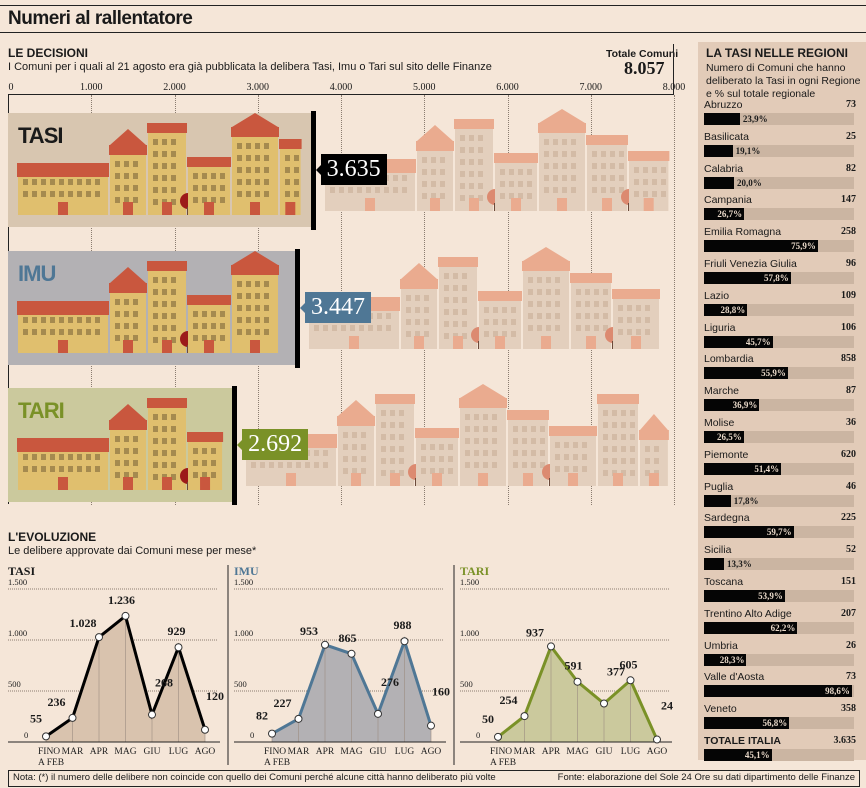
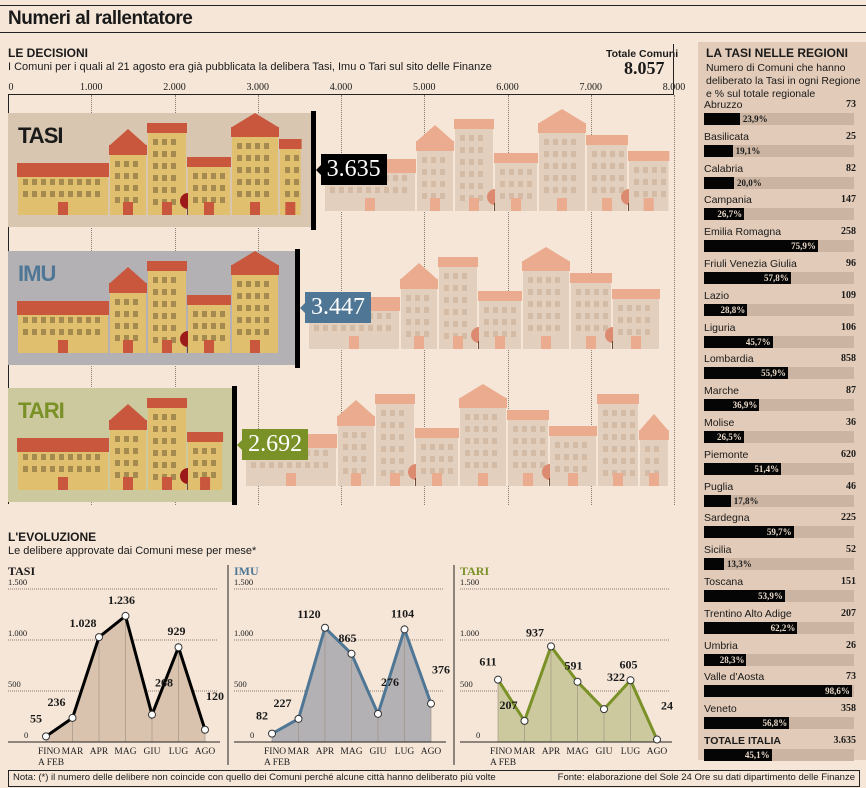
IMU/APR: 953 -> 1120
IMU/LUG: 988 -> 1104
IMU/AGO: 160 -> 376
TARI/FINO A FEB: 50 -> 611
TARI/MAR: 254 -> 207
TARI/GIU: 377 -> 322
